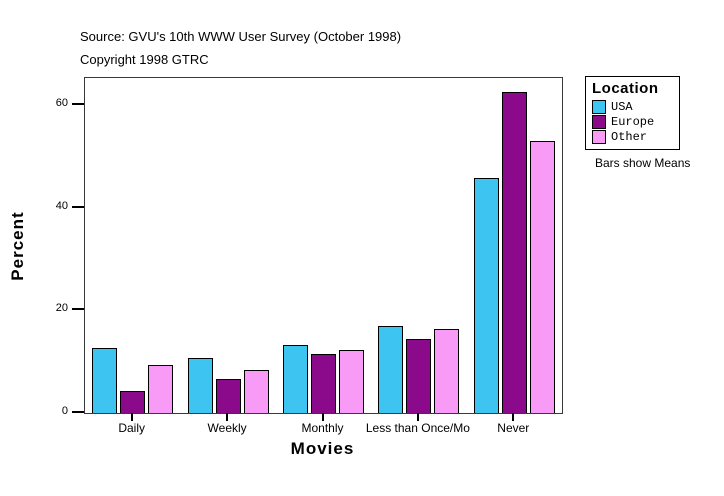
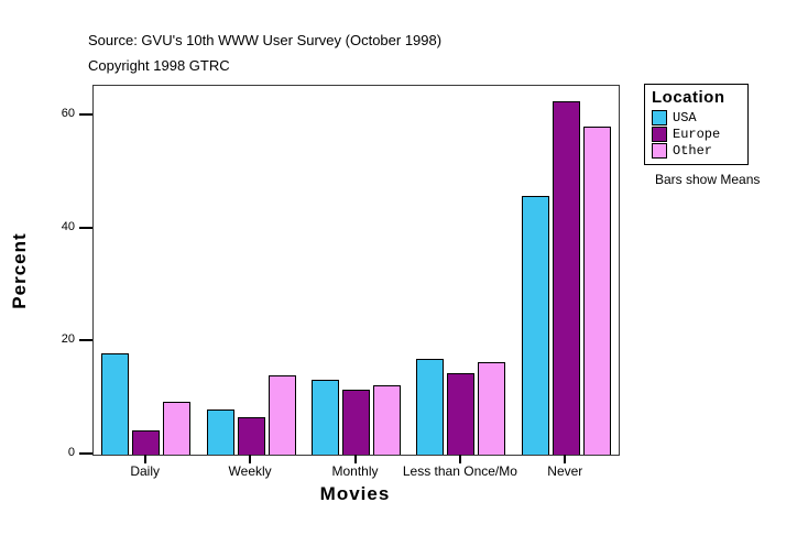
USA/Daily: 13 -> 18
USA/Weekly: 11 -> 8
Other/Weekly: 8 -> 14
Other/Never: 53 -> 58
